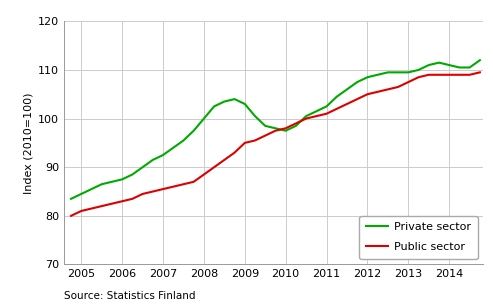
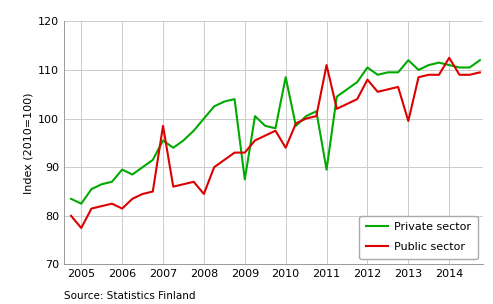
Private sector/2005: 84.5 -> 82.5
Public sector/2005: 81.0 -> 77.5
Private sector/2006: 87.5 -> 89.5
Public sector/2006: 83.0 -> 81.5
Private sector/2007: 92.5 -> 95.5
Public sector/2007: 85.5 -> 98.5
Public sector/2008: 88.5 -> 84.5
Private sector/2009: 103.0 -> 87.5
Public sector/2009: 95.0 -> 93.0
Private sector/2010: 97.5 -> 108.5
Public sector/2010: 98.0 -> 94.0
Private sector/2011: 102.5 -> 89.5
Public sector/2011: 101.0 -> 111.0
Private sector/2012: 108.5 -> 110.5
Public sector/2012: 105.0 -> 108.0
Private sector/2013: 109.5 -> 112.0
Public sector/2013: 107.5 -> 99.5
Public sector/2014: 109.0 -> 112.5
